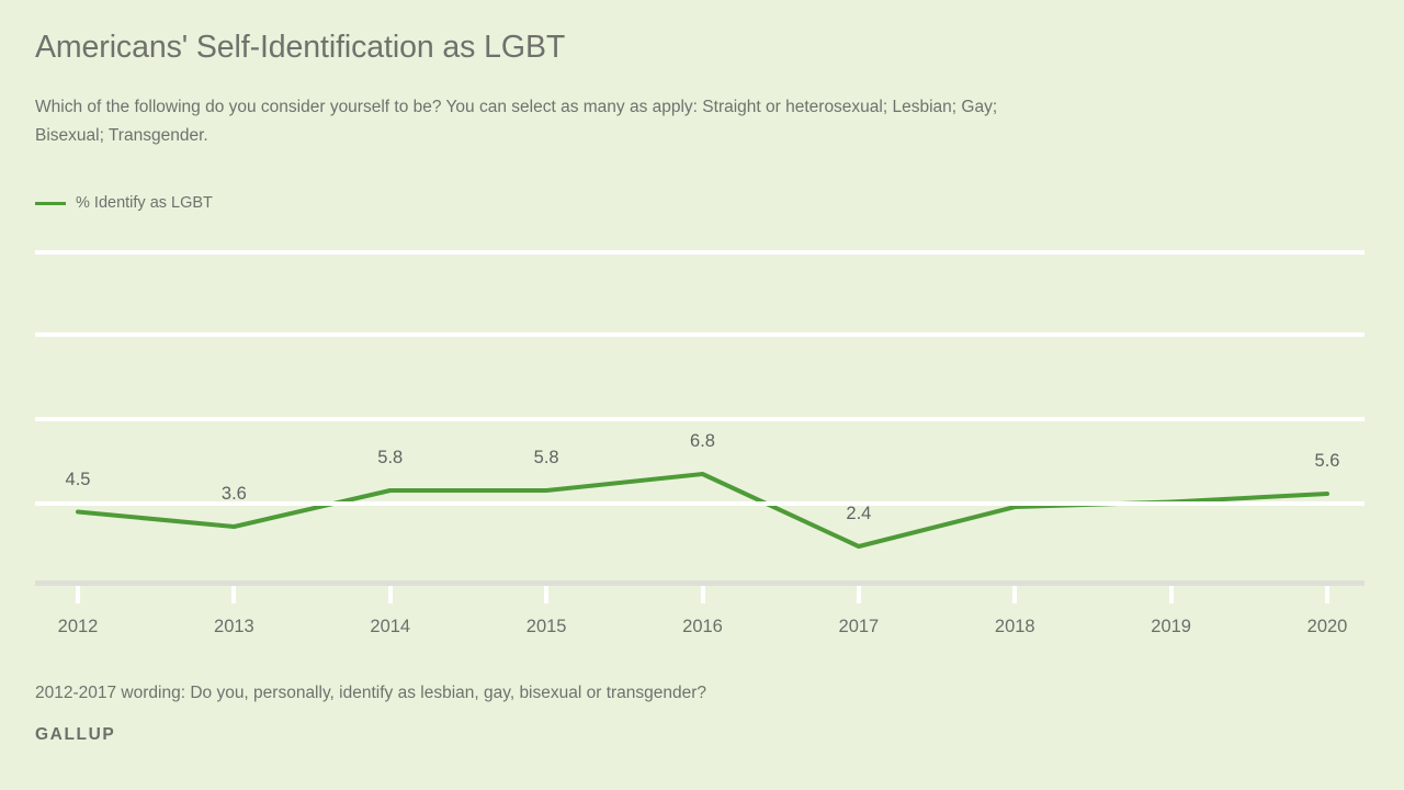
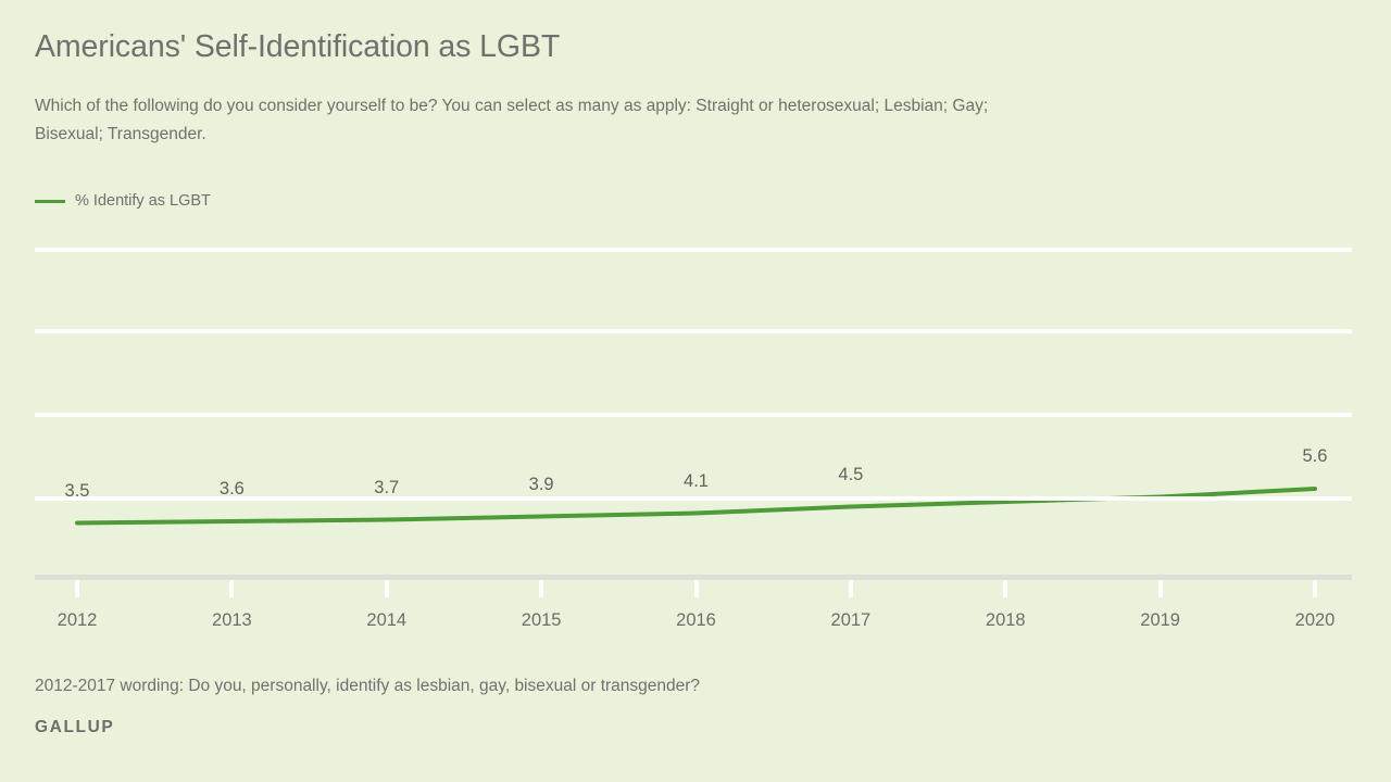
2012: 4.5 -> 3.5
2014: 5.8 -> 3.7
2015: 5.8 -> 3.9
2016: 6.8 -> 4.1
2017: 2.4 -> 4.5
